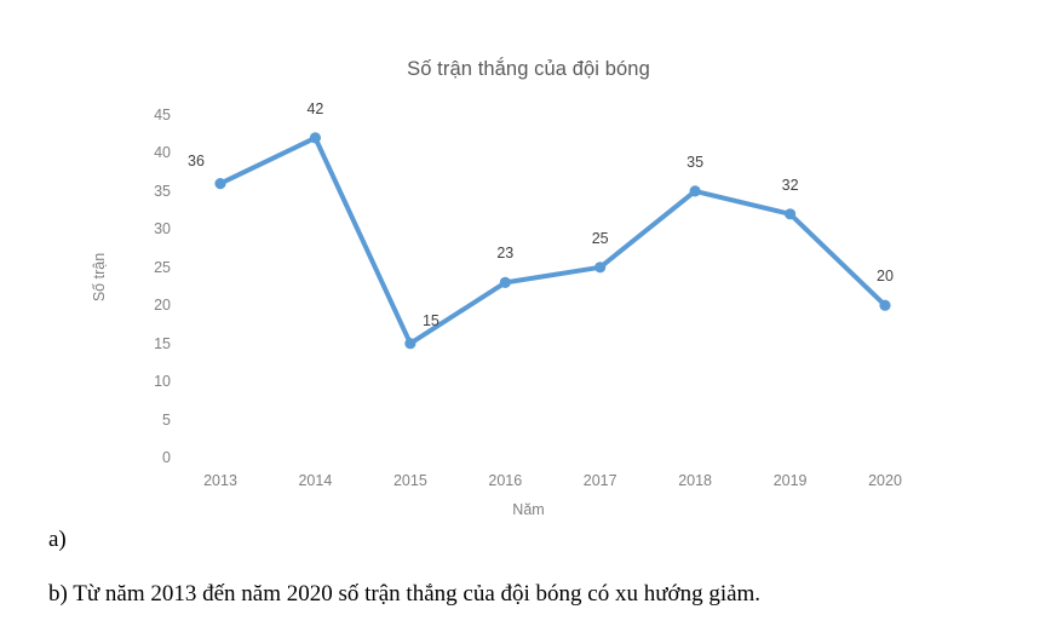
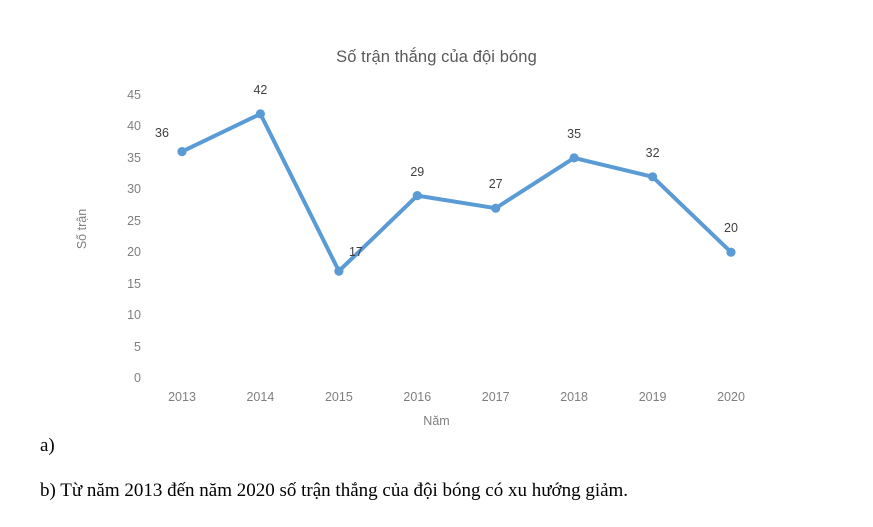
2015: 15 -> 17
2016: 23 -> 29
2017: 25 -> 27
